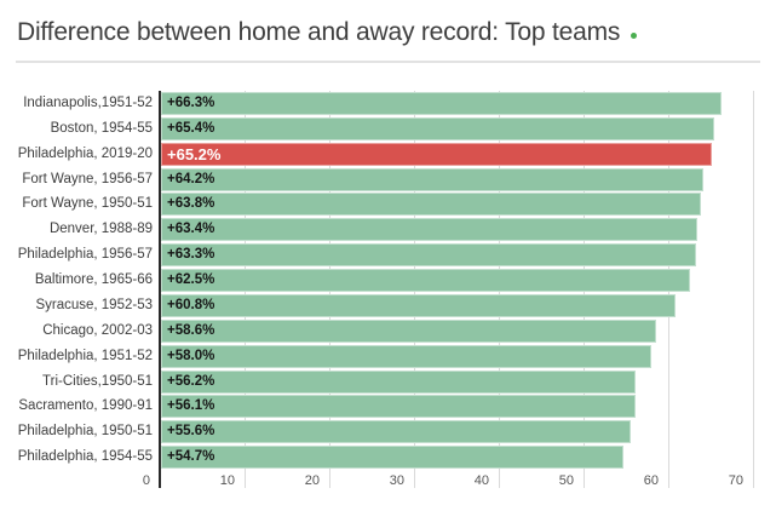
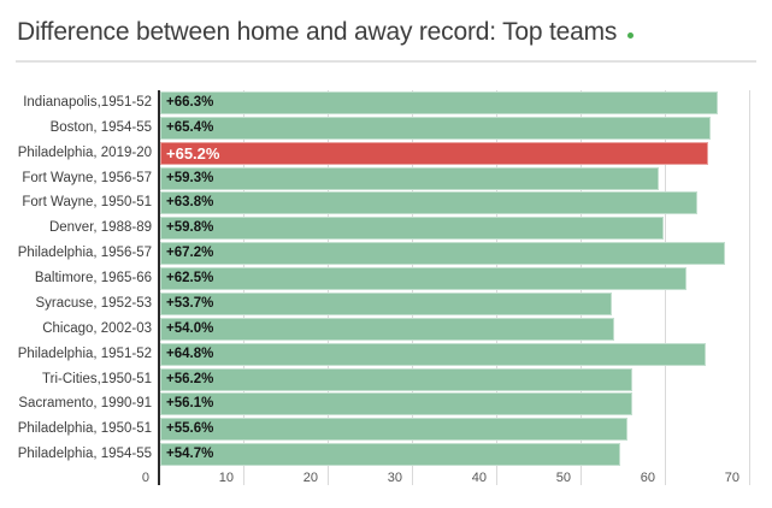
Fort Wayne, 1956-57: +64.2% -> +59.3%
Denver, 1988-89: +63.4% -> +59.8%
Philadelphia, 1956-57: +63.3% -> +67.2%
Syracuse, 1952-53: +60.8% -> +53.7%
Chicago, 2002-03: +58.6% -> +54.0%
Philadelphia, 1951-52: +58.0% -> +64.8%
